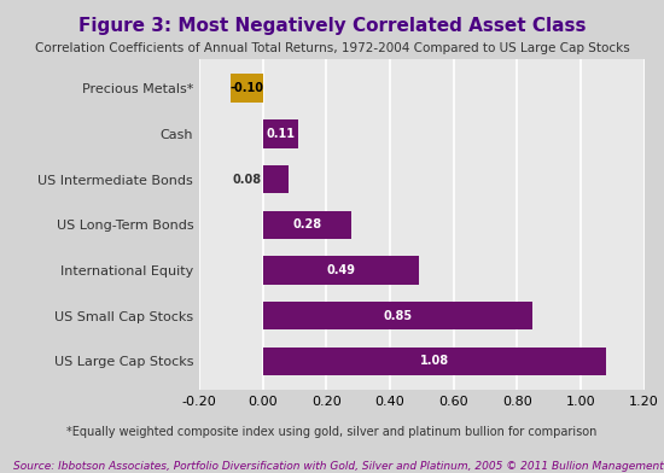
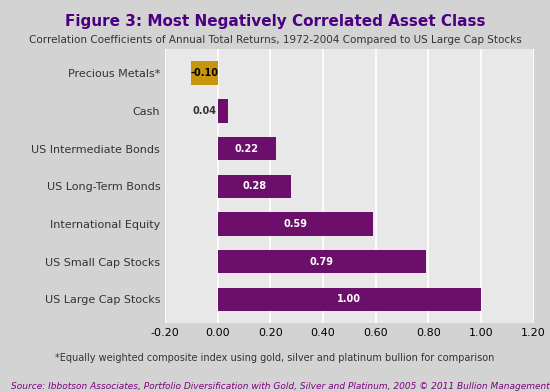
Cash: 0.11 -> 0.04
US Intermediate Bonds: 0.08 -> 0.22
International Equity: 0.49 -> 0.59
US Small Cap Stocks: 0.85 -> 0.79
US Large Cap Stocks: 1.08 -> 1.00
